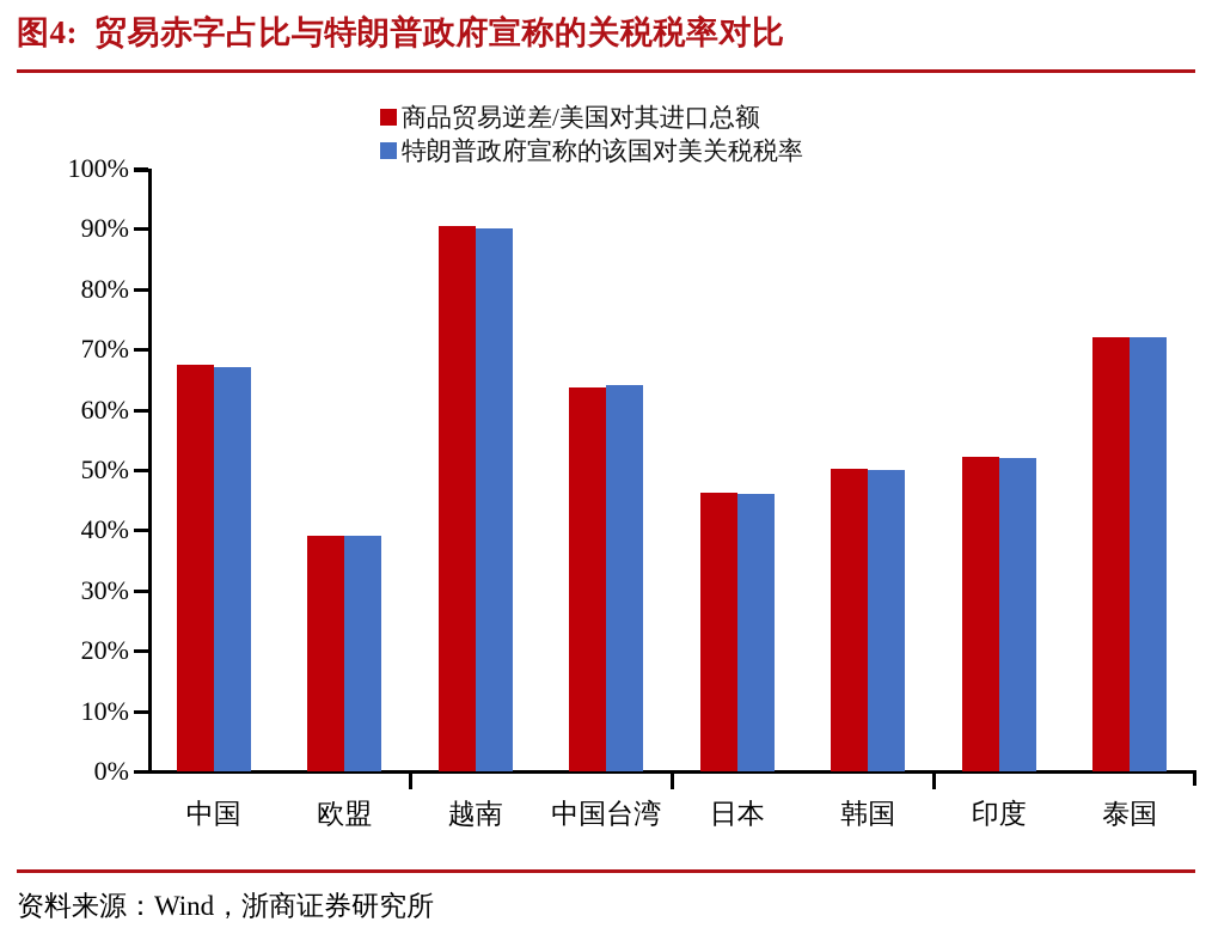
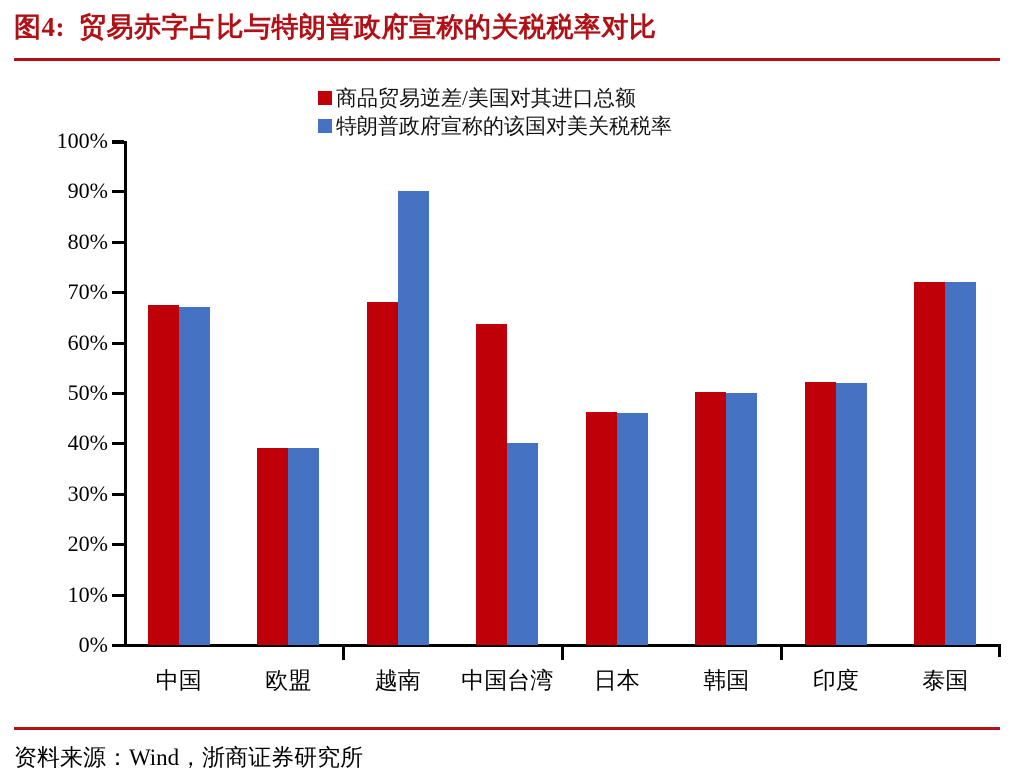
商品贸易逆差/美国对其进口总额/越南: 90% -> 68%
特朗普政府宣称的该国对美关税税率/中国台湾: 64% -> 40%
